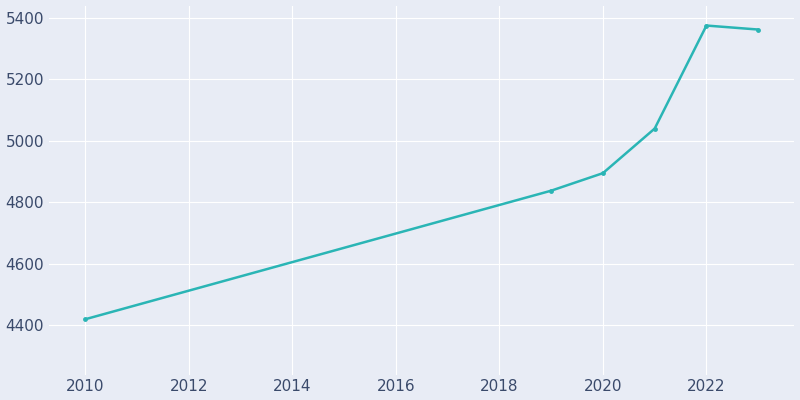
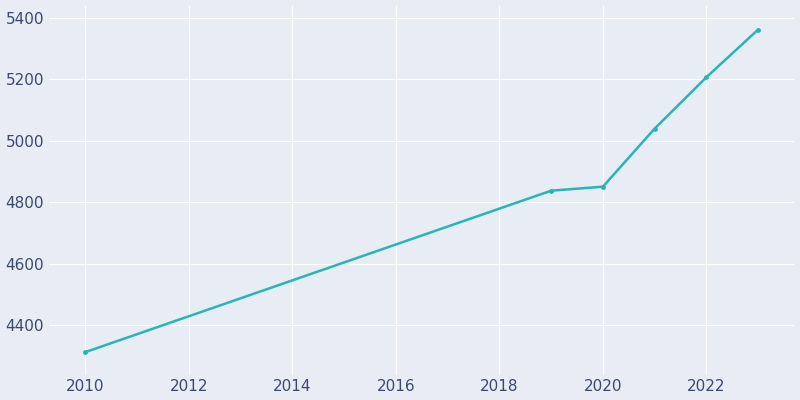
2010: 4420 -> 4313
2020: 4895 -> 4851
2022: 5375 -> 5207
